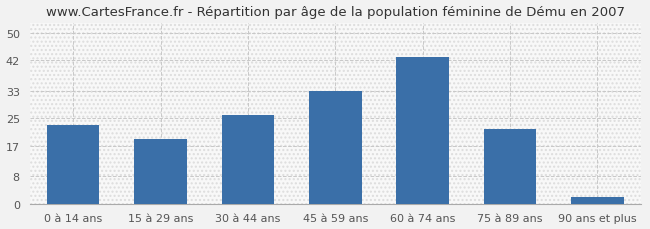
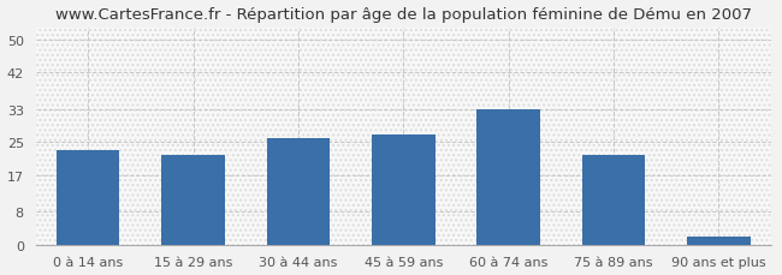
15 à 29 ans: 19 -> 22
45 à 59 ans: 33 -> 27
60 à 74 ans: 43 -> 33
